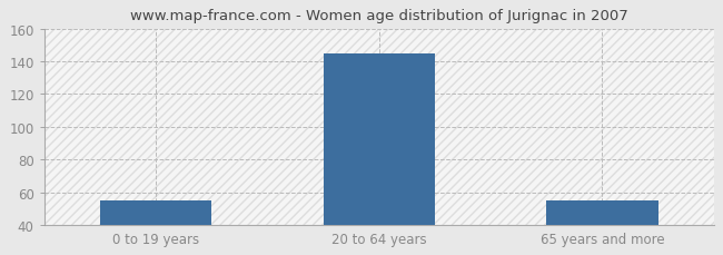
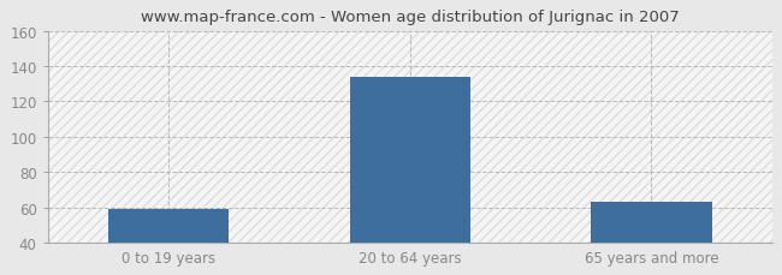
0 to 19 years: 55 -> 59
20 to 64 years: 145 -> 134
65 years and more: 55 -> 63
